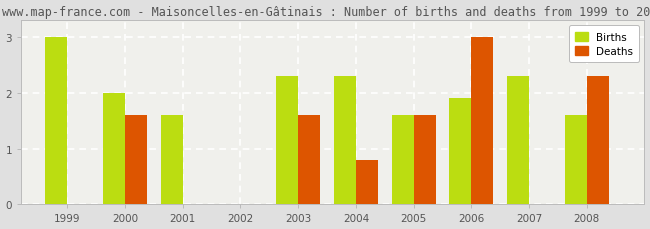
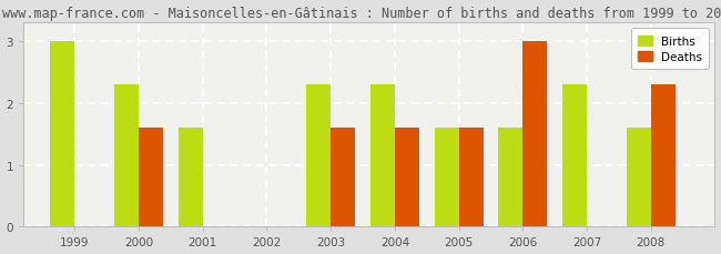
Births/2000: 2.0 -> 2.3
Deaths/2004: 0.8 -> 1.6
Births/2006: 1.9 -> 1.6
